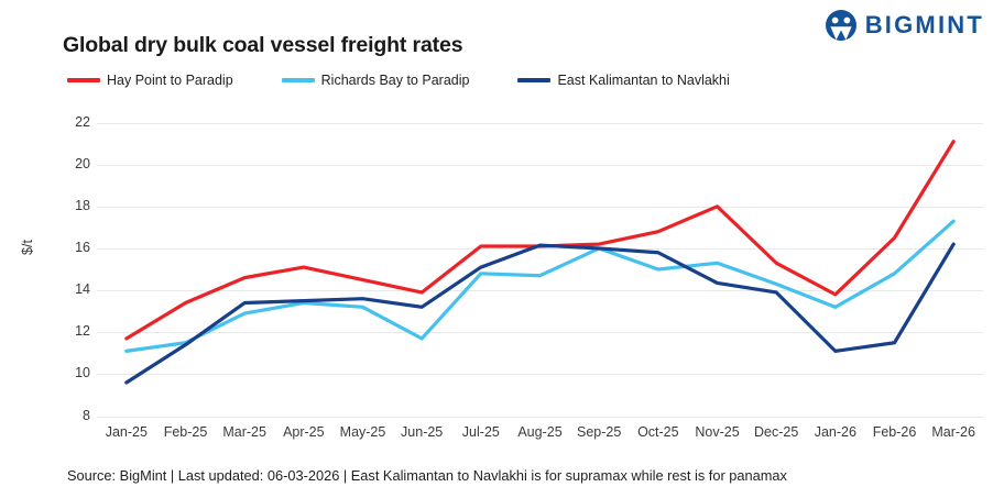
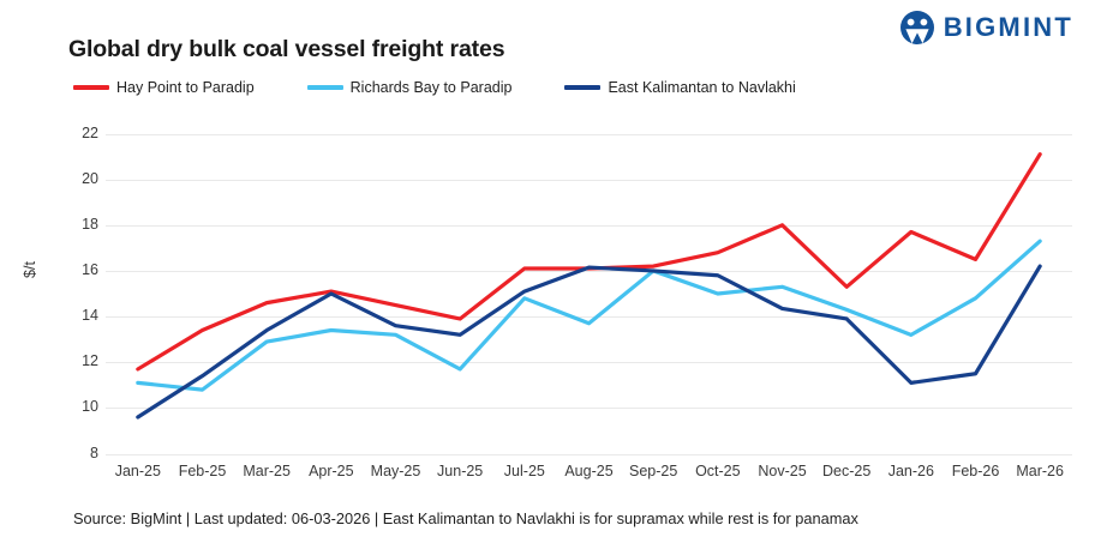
Richards Bay to Paradip/Feb-25: 11.5 -> 10.8
East Kalimantan to Navlakhi/Apr-25: 13.5 -> 15.0
Richards Bay to Paradip/Aug-25: 14.7 -> 13.7
Hay Point to Paradip/Jan-26: 13.8 -> 17.7
